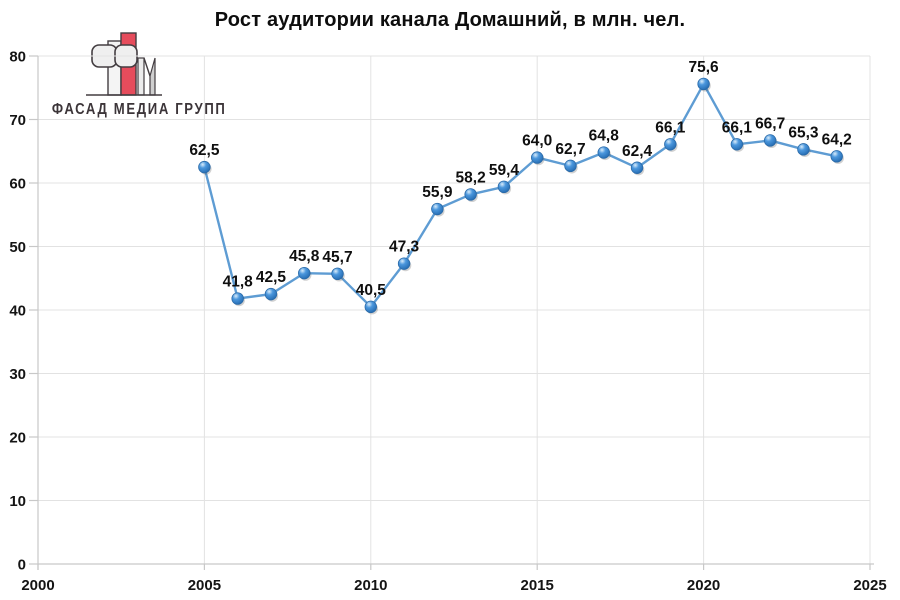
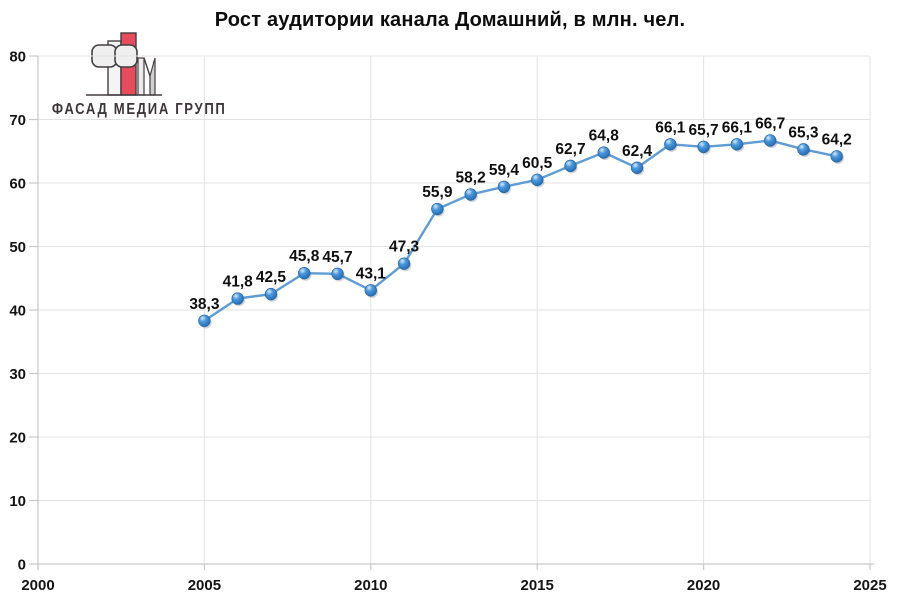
2005: 62,5 -> 38,3
2010: 40,5 -> 43,1
2015: 64,0 -> 60,5
2020: 75,6 -> 65,7
